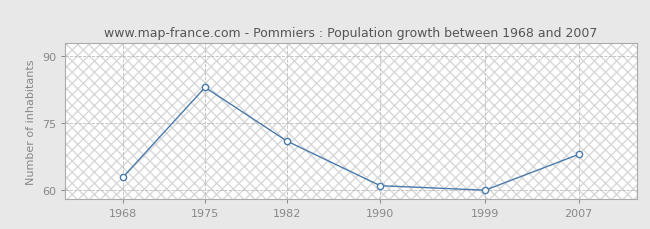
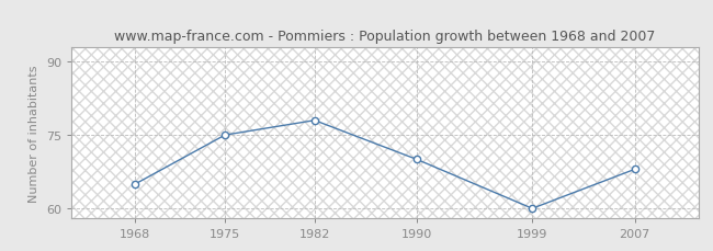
1968: 63 -> 65
1975: 83 -> 75
1982: 71 -> 78
1990: 61 -> 70
